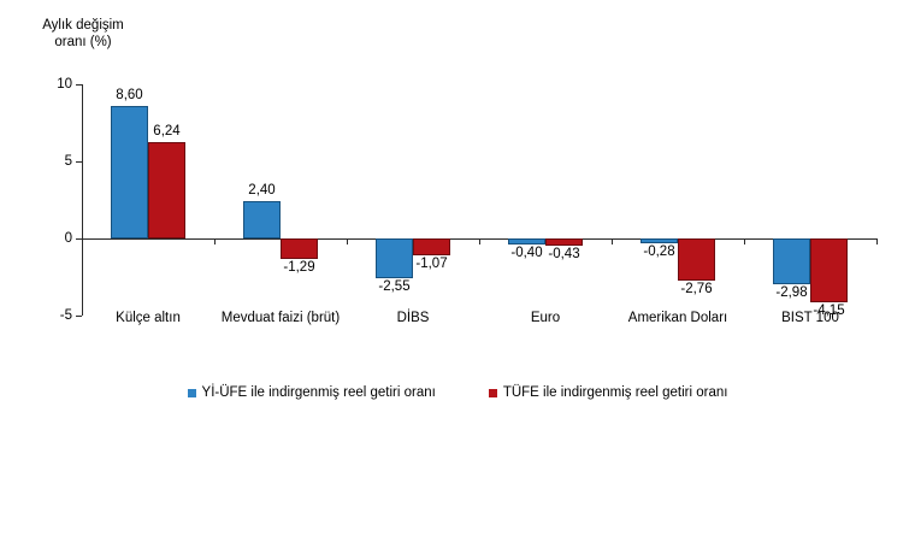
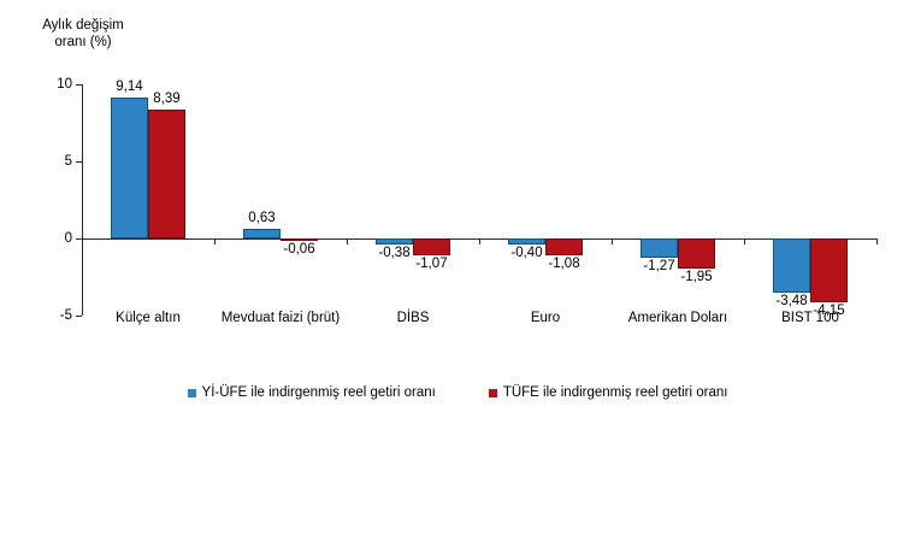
Yİ-ÜFE ile indirgenmiş reel getiri oranı/Külçe altın: 8,60 -> 9,14
TÜFE ile indirgenmiş reel getiri oranı/Külçe altın: 6,24 -> 8,39
Yİ-ÜFE ile indirgenmiş reel getiri oranı/Mevduat faizi (brüt): 2,40 -> 0,63
TÜFE ile indirgenmiş reel getiri oranı/Mevduat faizi (brüt): -1,29 -> -0,06
Yİ-ÜFE ile indirgenmiş reel getiri oranı/DİBS: -2,55 -> -0,38
TÜFE ile indirgenmiş reel getiri oranı/Euro: -0,43 -> -1,08
Yİ-ÜFE ile indirgenmiş reel getiri oranı/Amerikan Doları: -0,28 -> -1,27
TÜFE ile indirgenmiş reel getiri oranı/Amerikan Doları: -2,76 -> -1,95
Yİ-ÜFE ile indirgenmiş reel getiri oranı/BIST 100: -2,98 -> -3,48
